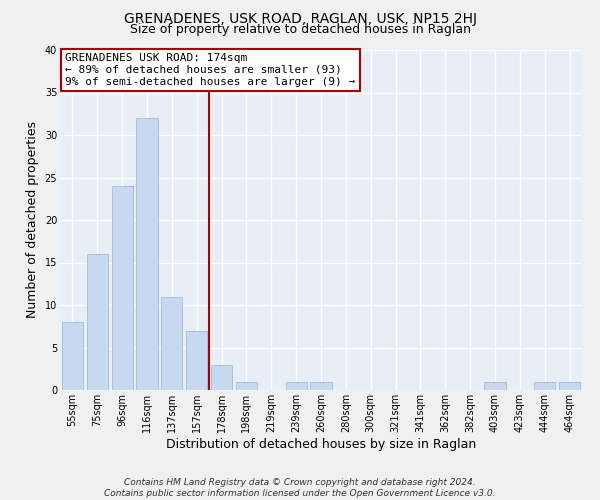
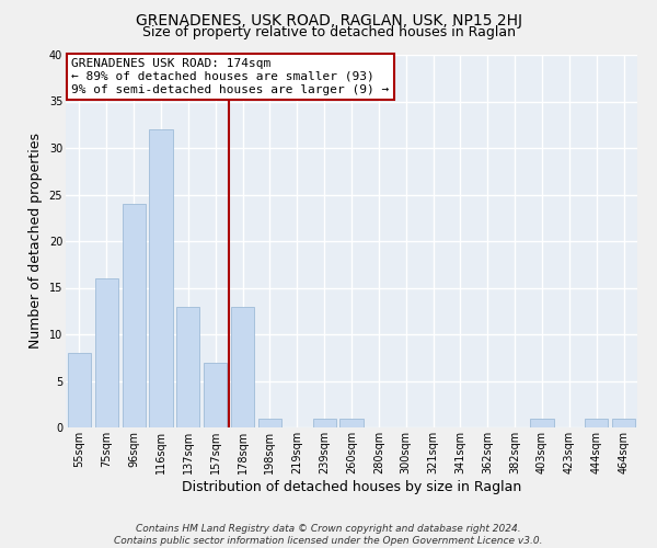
137sqm: 11 -> 13
178sqm: 3 -> 13
